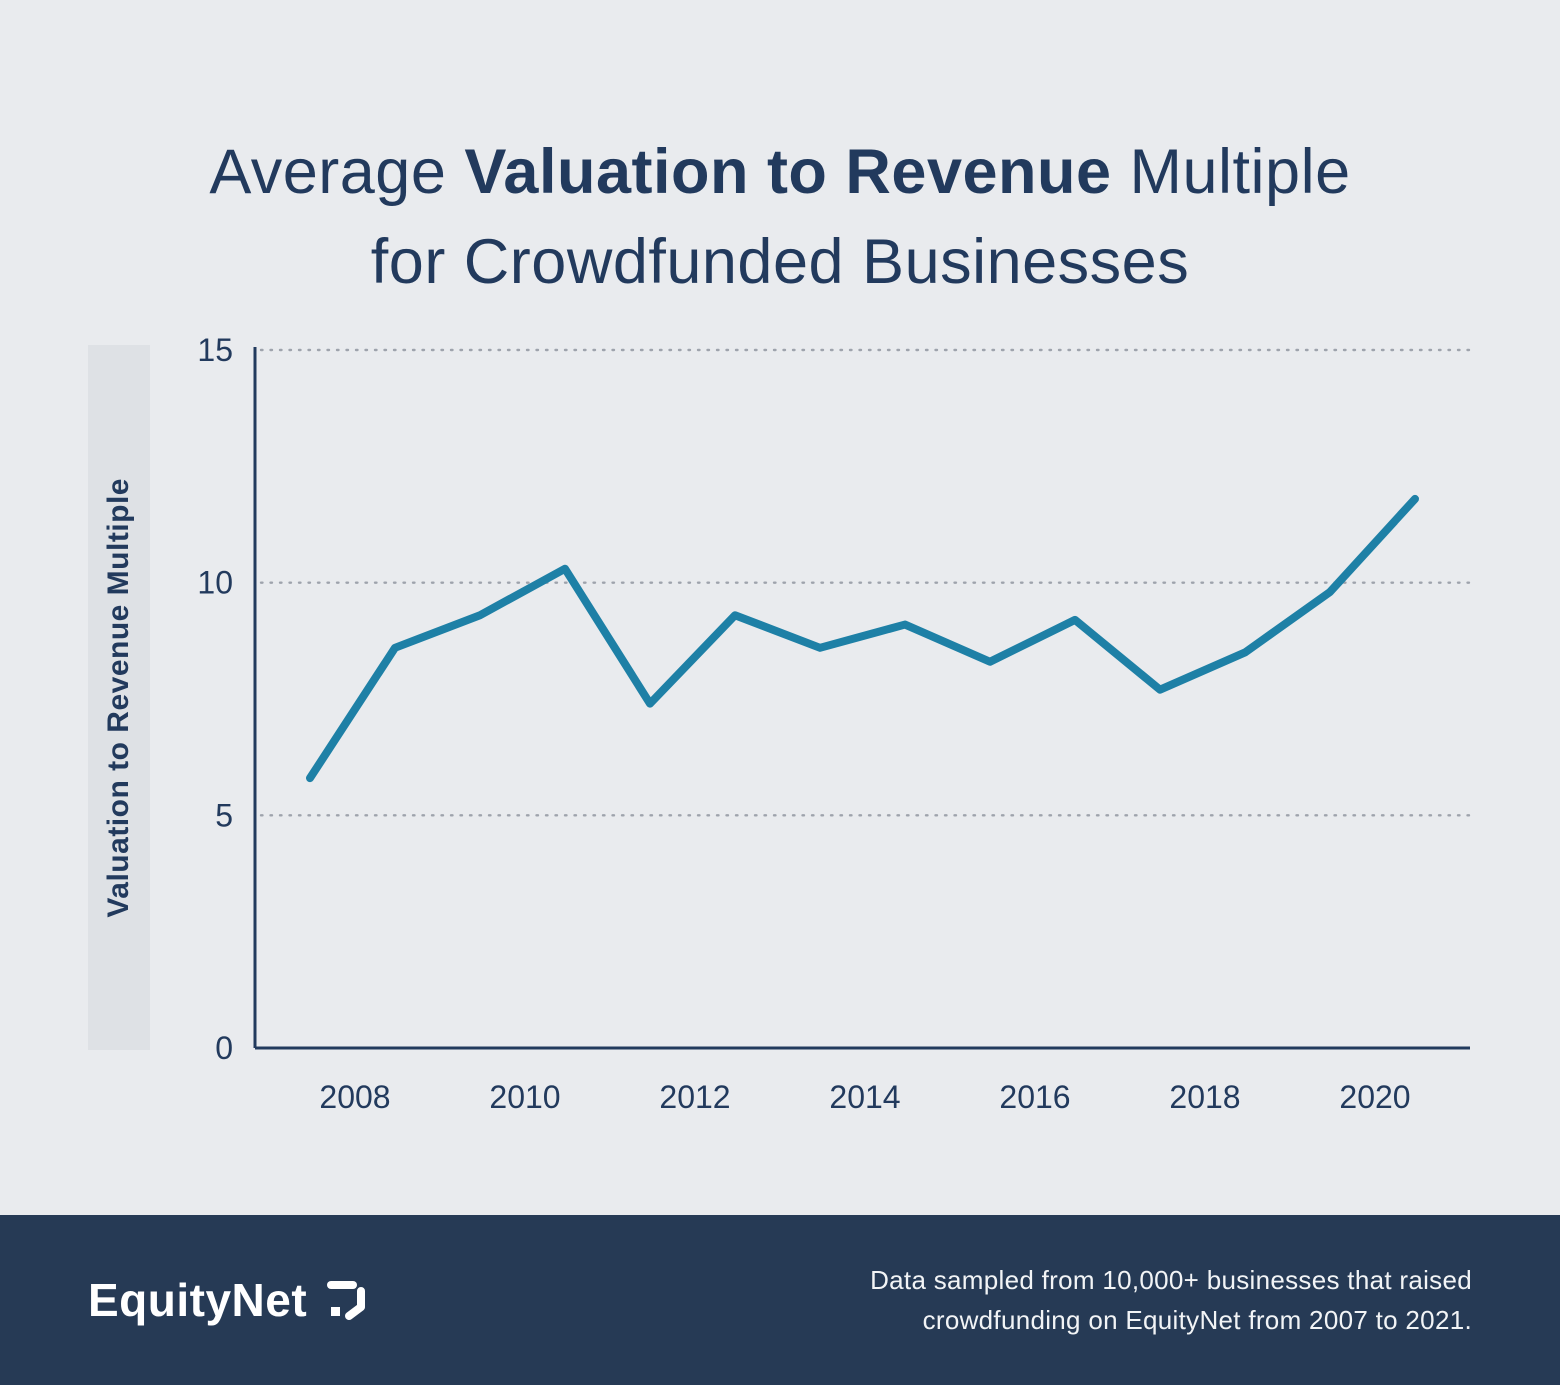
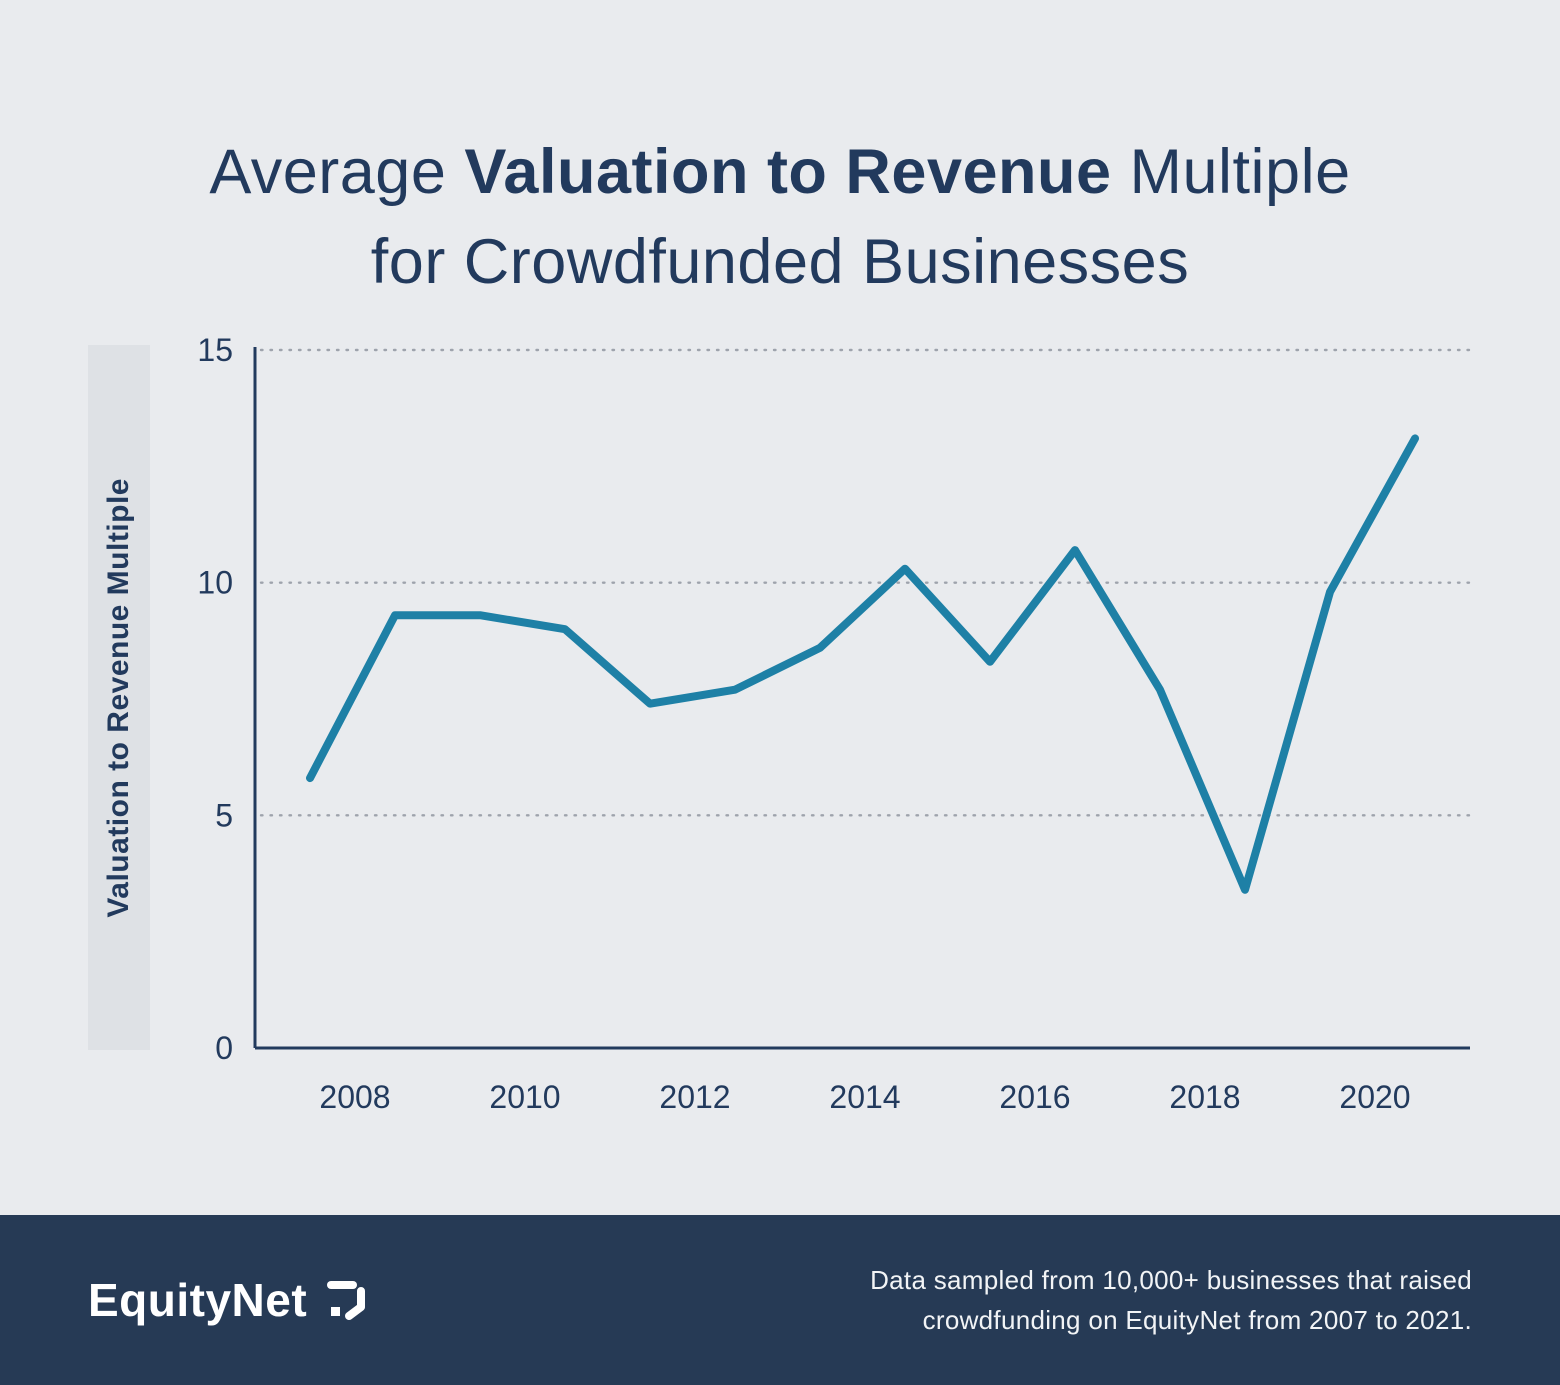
2008: 8.6 -> 9.3
2010: 10.3 -> 9.0
2012: 9.3 -> 7.7
2014: 9.1 -> 10.3
2016: 9.2 -> 10.7
2018: 8.5 -> 3.4
2020: 11.8 -> 13.1
